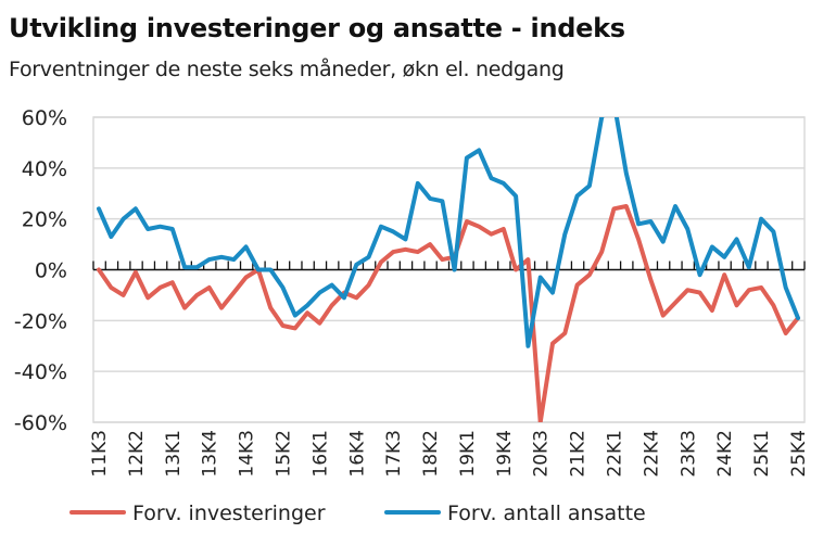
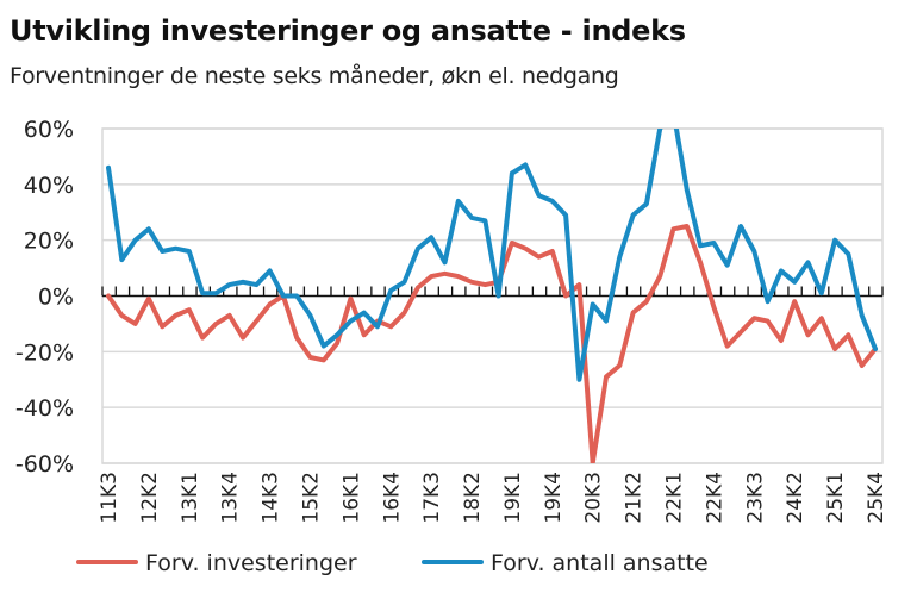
Forv. antall ansatte/11K3: 24% -> 46%
Forv. investeringer/16K1: -21% -> -1%
Forv. antall ansatte/17K3: 15% -> 21%
Forv. investeringer/18K2: 10% -> 5%
Forv. investeringer/25K1: -7% -> -19%
